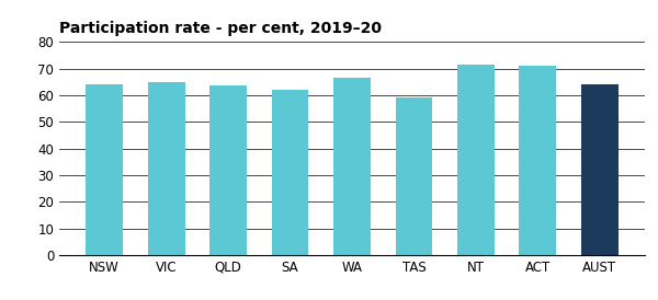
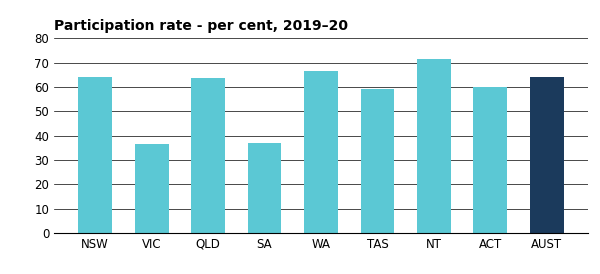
VIC: 65.0 -> 36.5
SA: 62.0 -> 37.0
ACT: 71.0 -> 60.0
